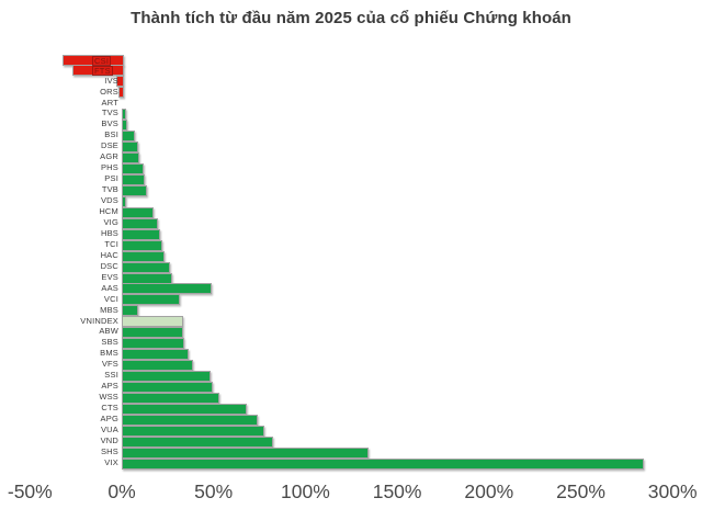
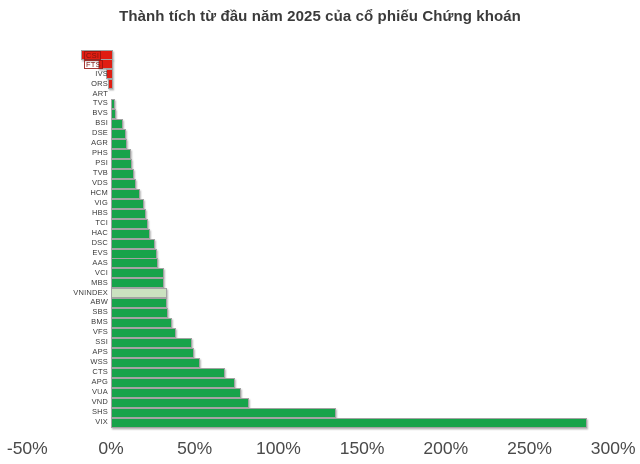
CSI: -32% -> -18%
FTS: -27% -> -8%
VDS: 1% -> 14%
AAS: 48% -> 27%
MBS: 8% -> 30%
